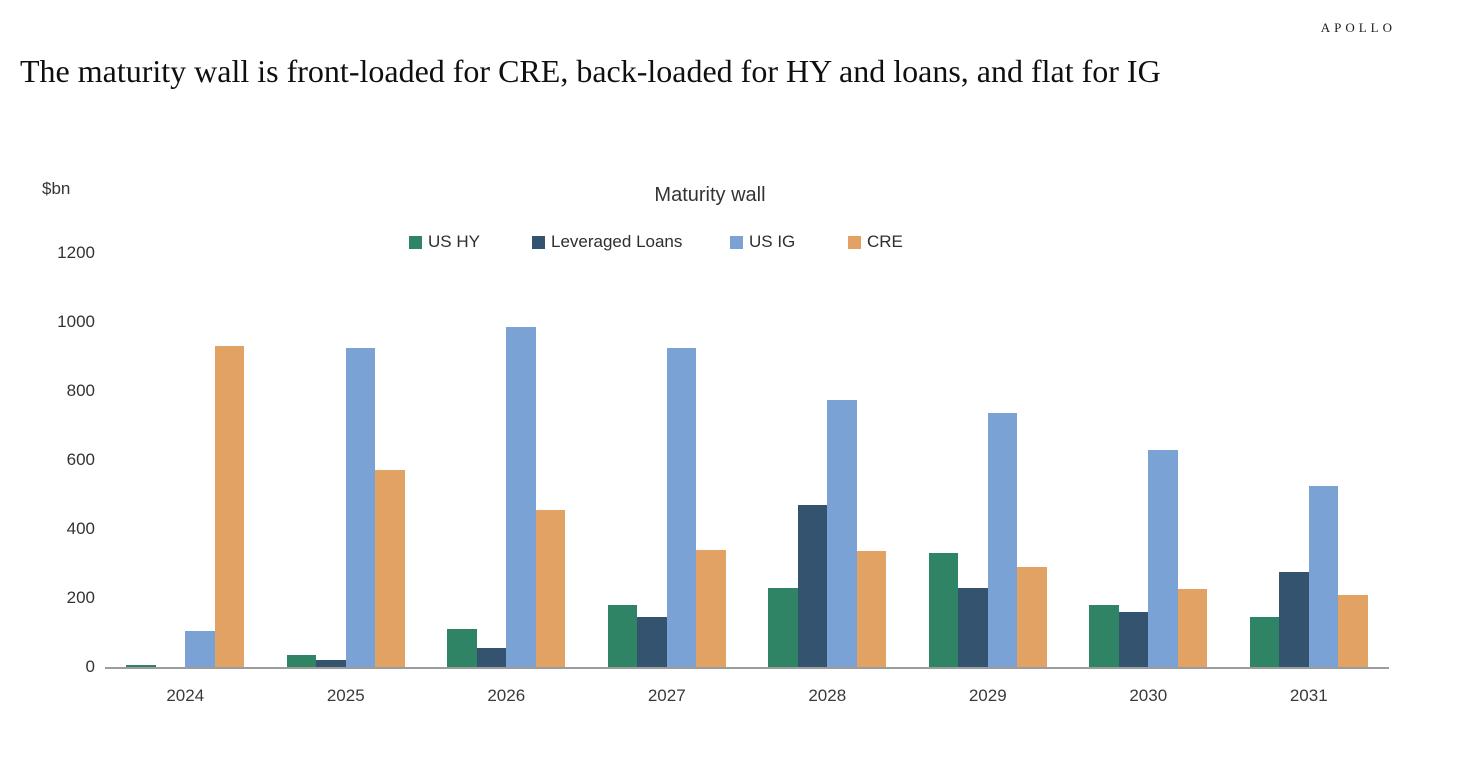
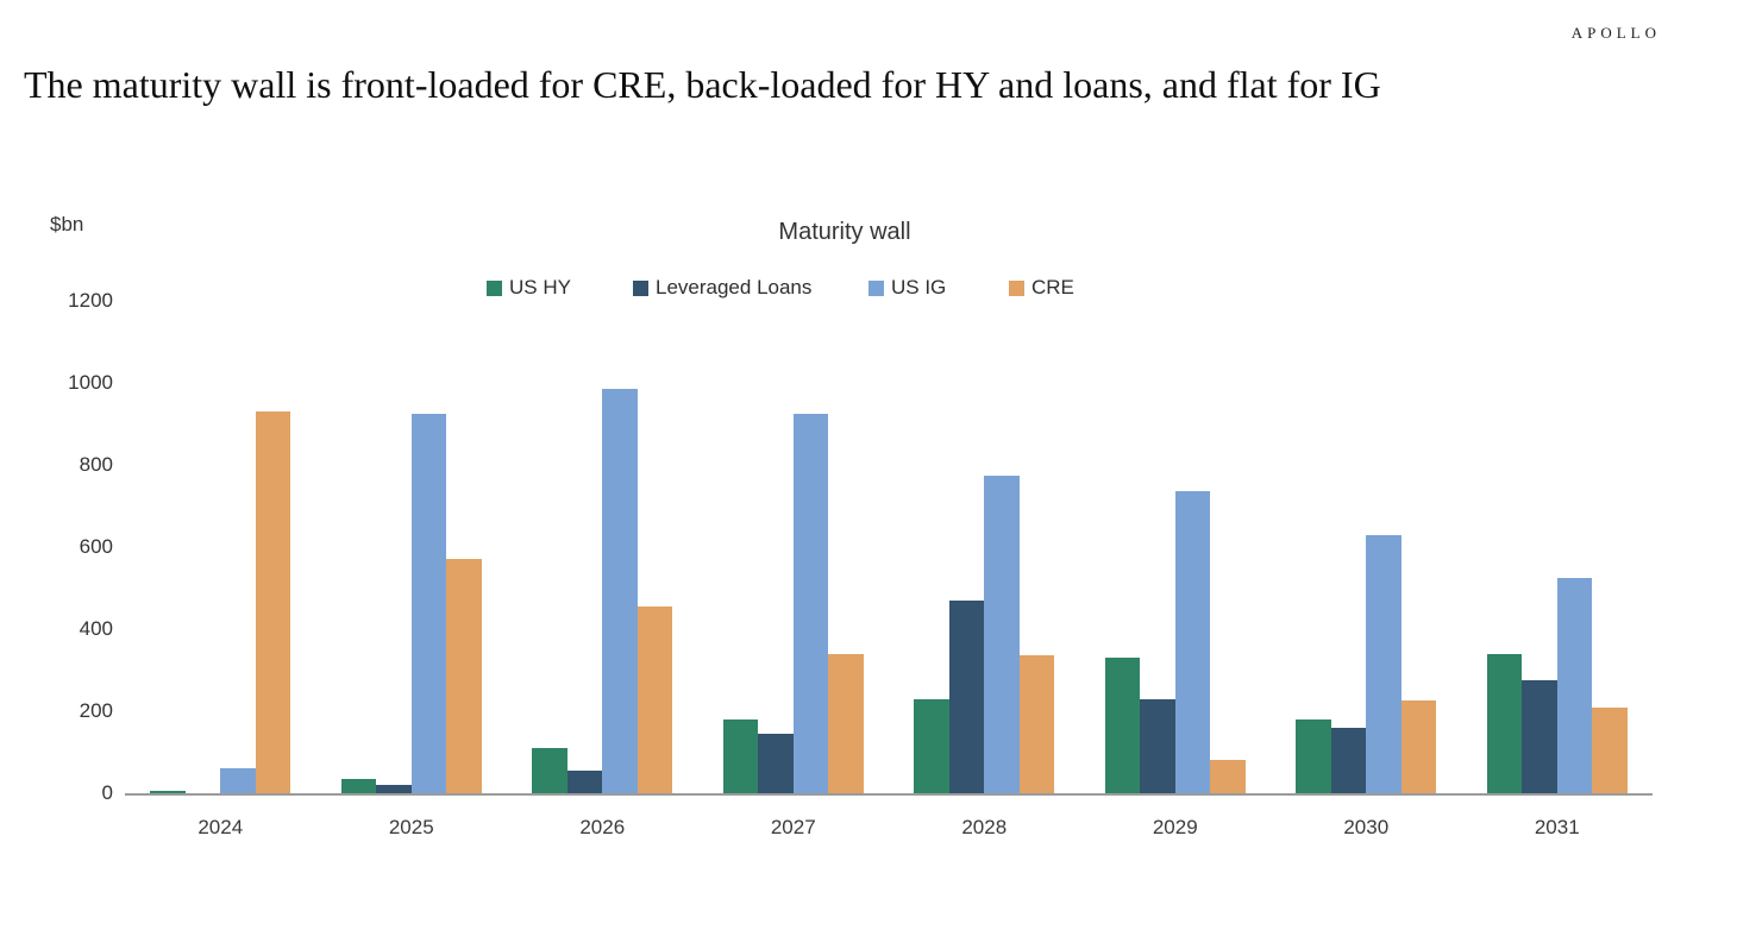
US IG/2024: 100 -> 60
CRE/2029: 290 -> 80
US HY/2031: 140 -> 340
